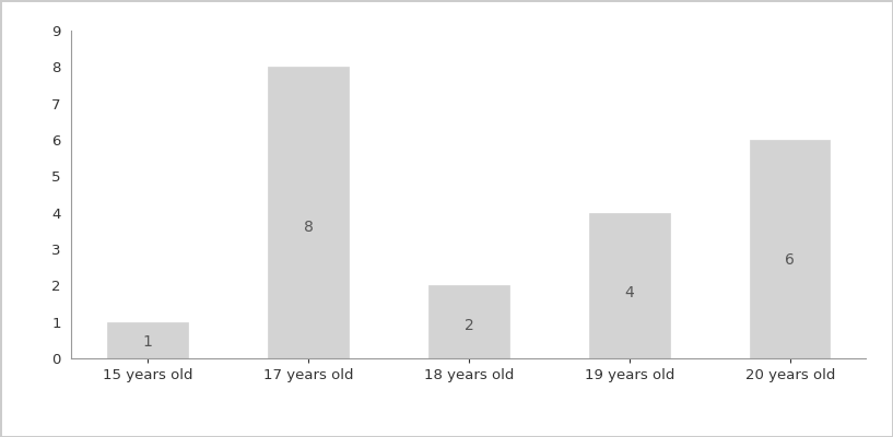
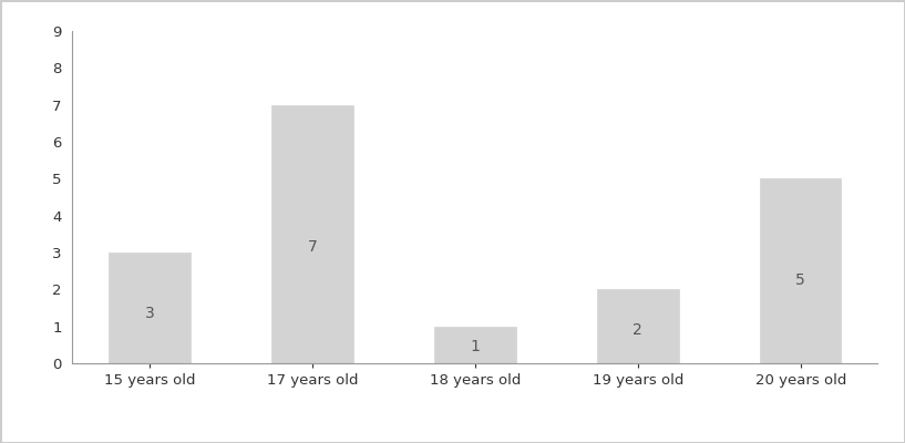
15 years old: 1 -> 3
17 years old: 8 -> 7
18 years old: 2 -> 1
19 years old: 4 -> 2
20 years old: 6 -> 5
